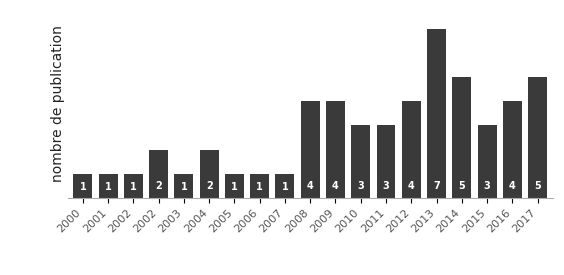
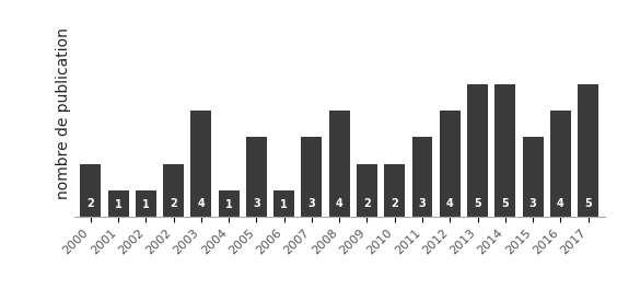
2000: 1 -> 2
2003: 1 -> 4
2004: 2 -> 1
2005: 1 -> 3
2007: 1 -> 3
2009: 4 -> 2
2010: 3 -> 2
2013: 7 -> 5
